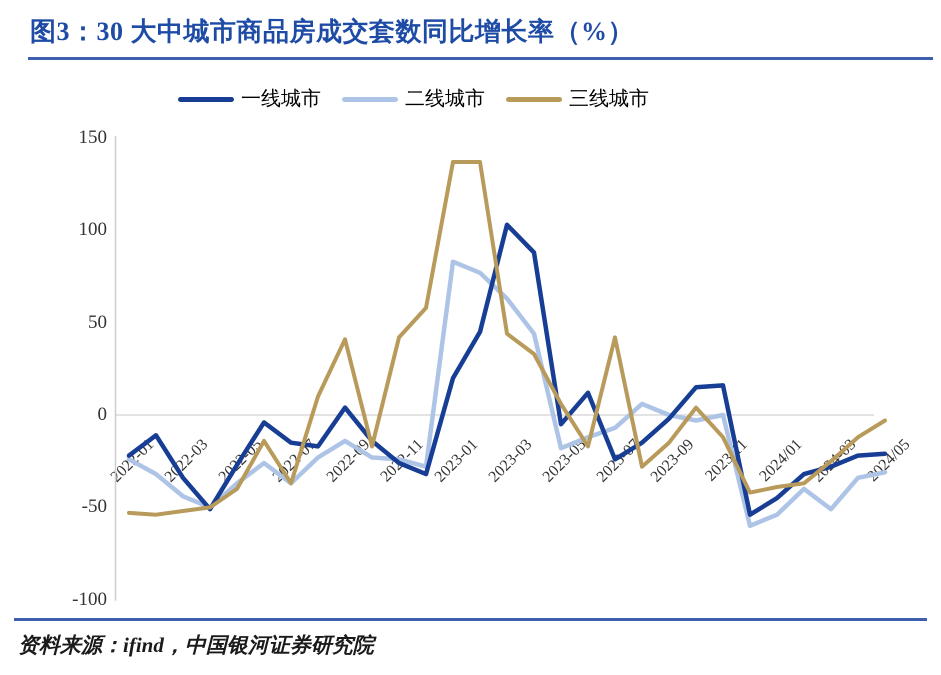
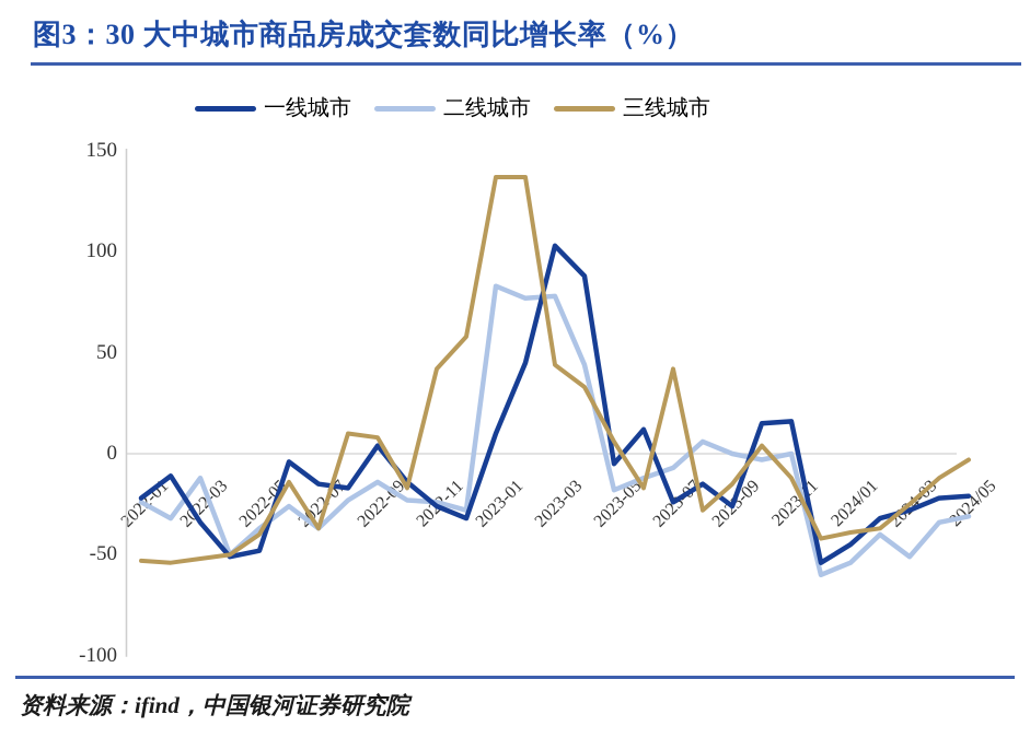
二线城市/2022-03: -44 -> -12
一线城市/2022-05: -27 -> -48
三线城市/2022-09: 41 -> 8
一线城市/2023-01: 20 -> 10
二线城市/2023-03: 63 -> 78
一线城市/2023-09: -2 -> -26
